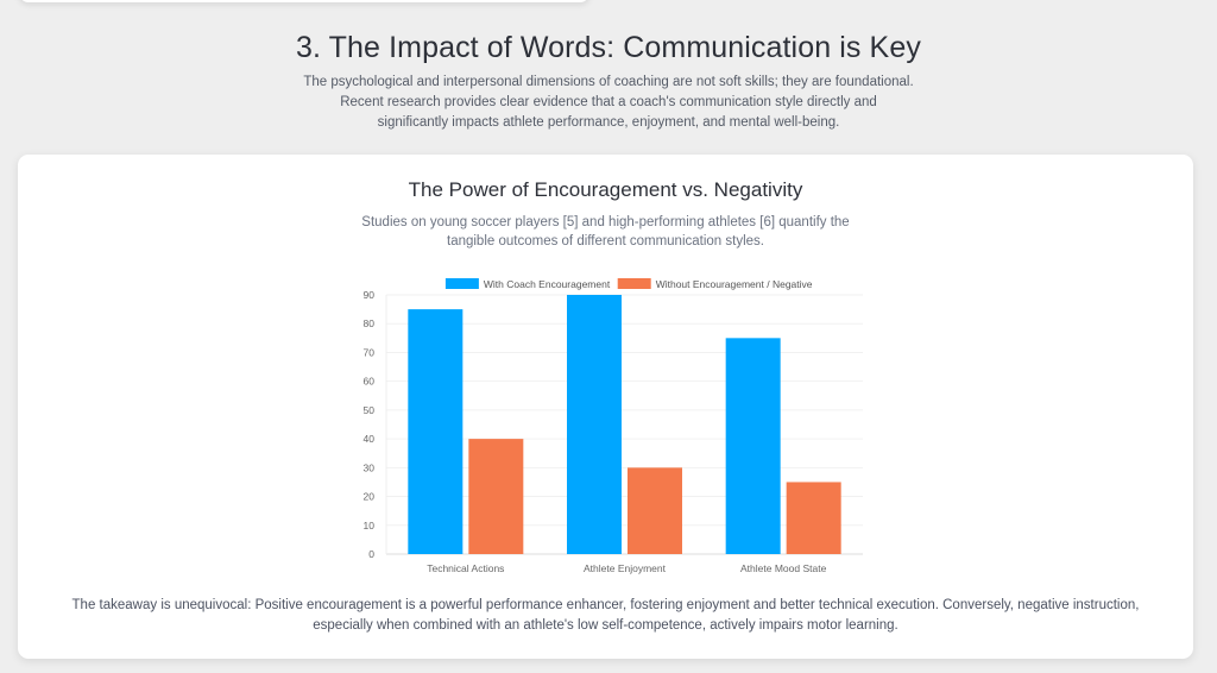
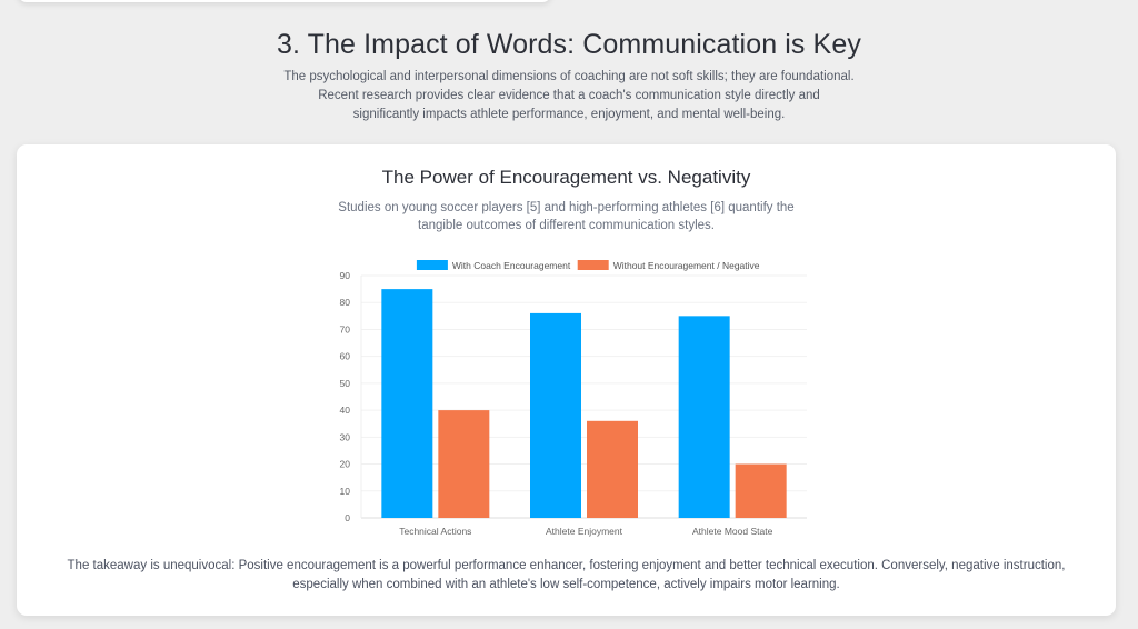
With Coach Encouragement/Athlete Enjoyment: 90 -> 76
Without Encouragement / Negative/Athlete Enjoyment: 30 -> 36
Without Encouragement / Negative/Athlete Mood State: 25 -> 20
